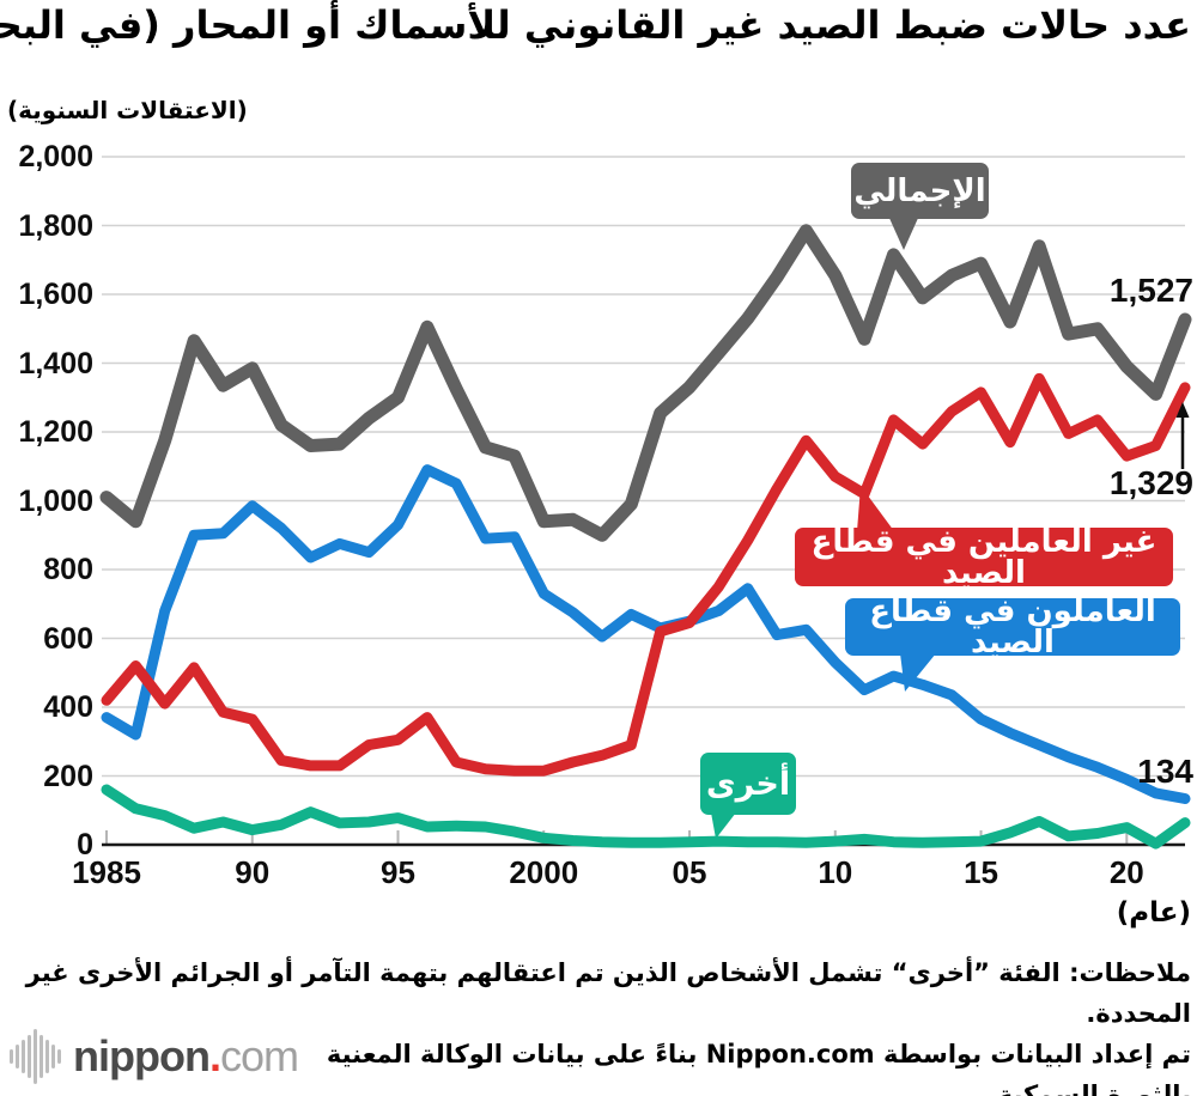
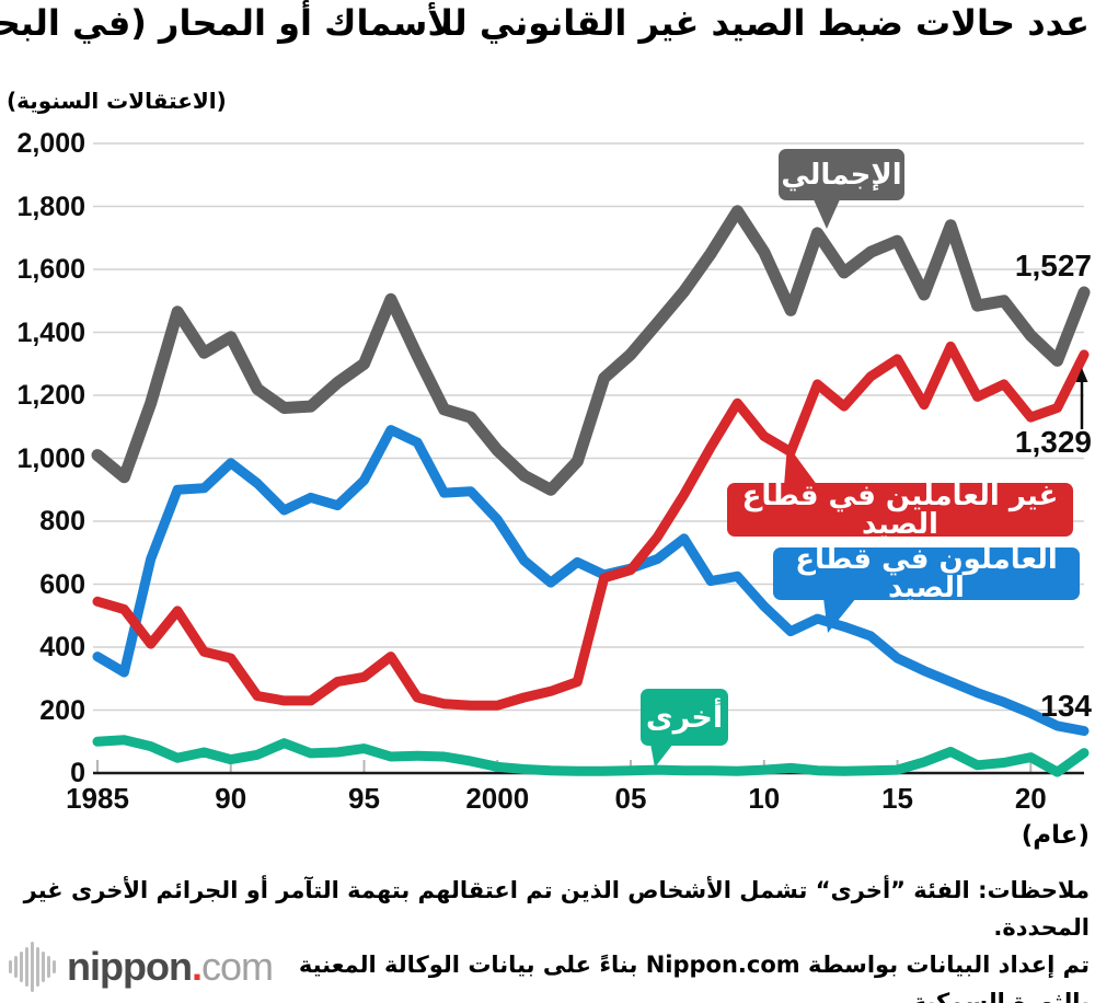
أخرى/1985: 160 -> 100
غير العاملين في قطاع الصيد/1985: 420 -> 540
العاملون في قطاع الصيد/2000: 730 -> 800
الإجمالي/2000: 940 -> 1020
